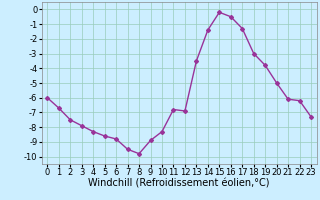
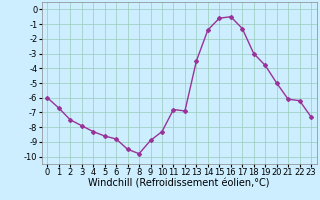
15: -0.2 -> -0.6
